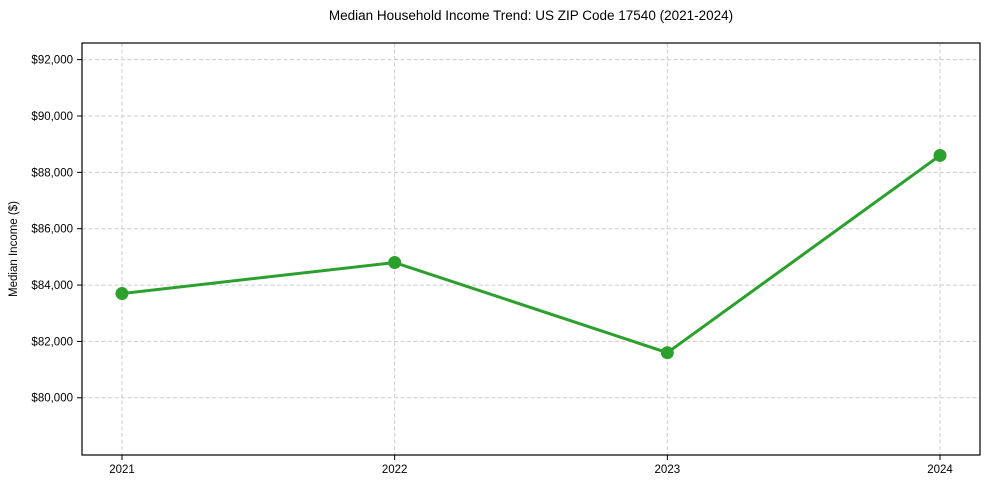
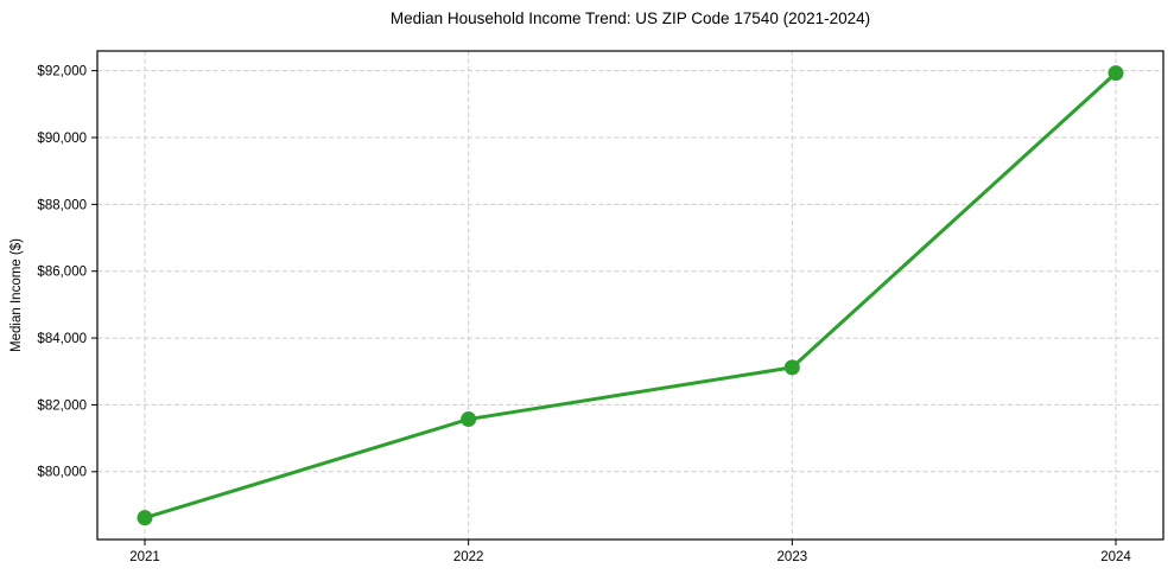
2021: $83700 -> $78600
2022: $84800 -> $81600
2023: $81600 -> $83100
2024: $88600 -> $91900
